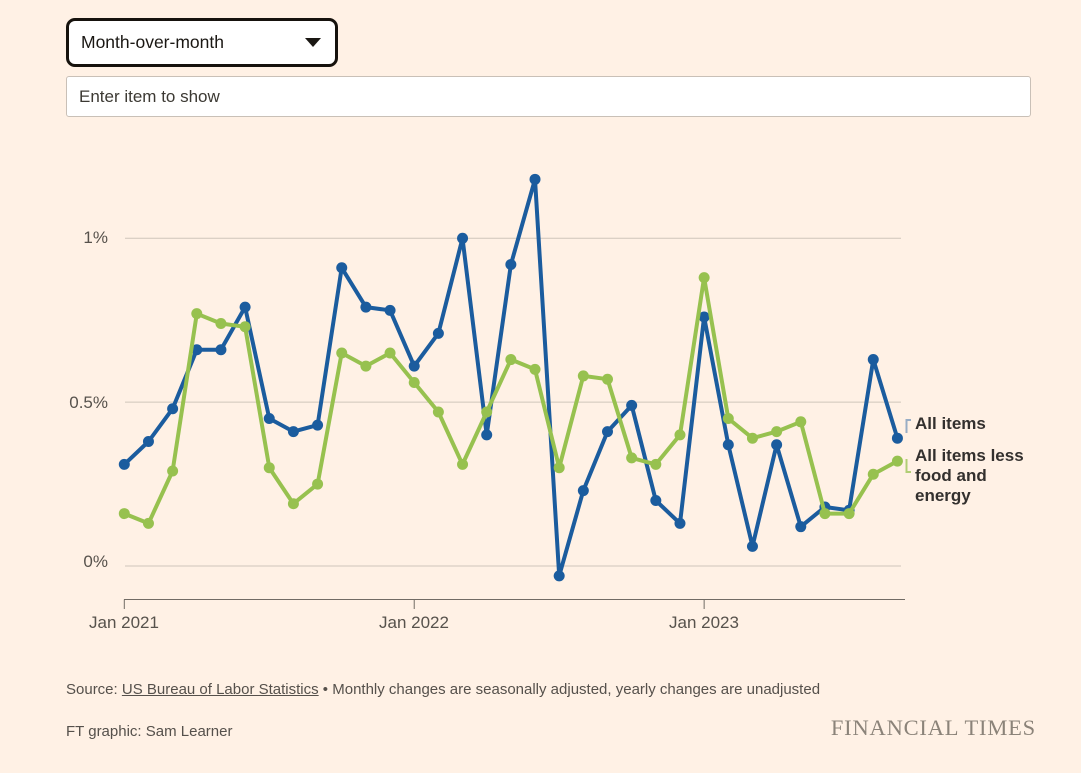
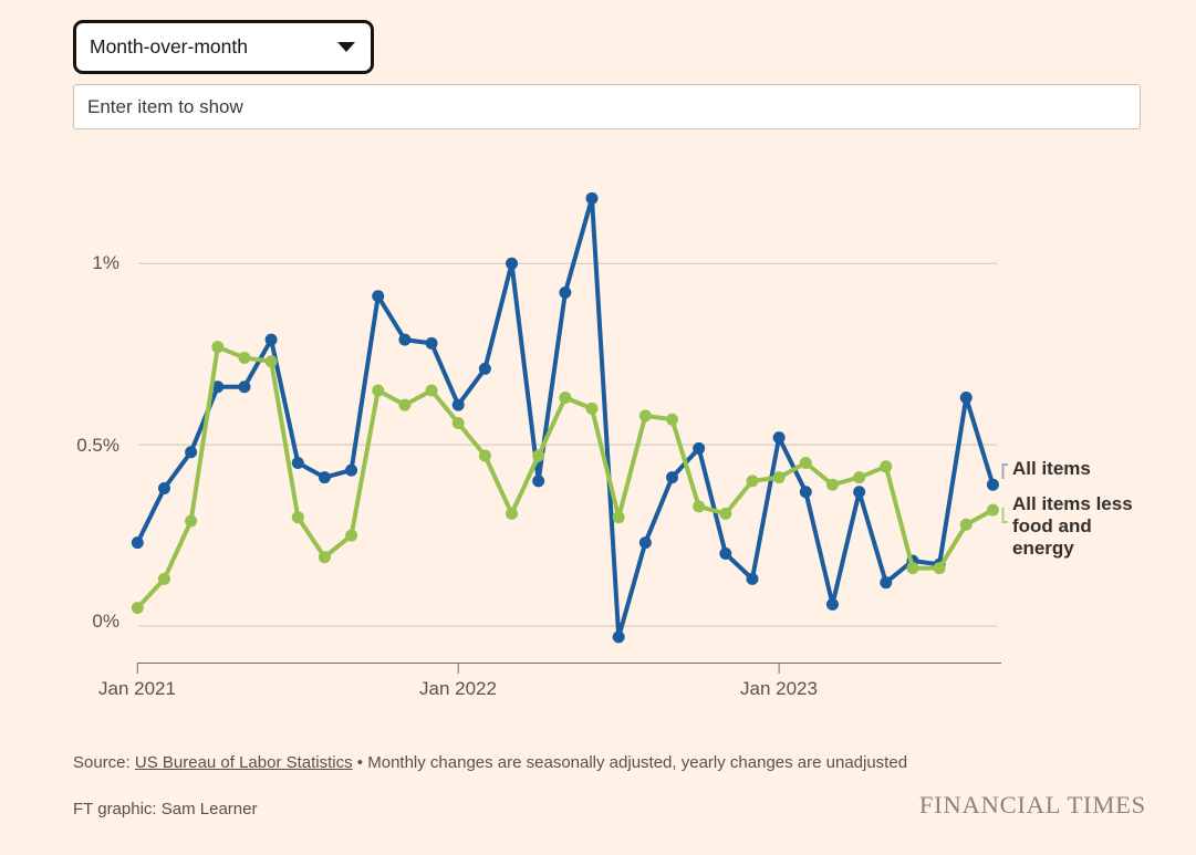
All items/Jan 2021: 0.31% -> 0.23%
All items less food and energy/Jan 2021: 0.16% -> 0.05%
All items/Jan 2023: 0.76% -> 0.52%
All items less food and energy/Jan 2023: 0.88% -> 0.41%
